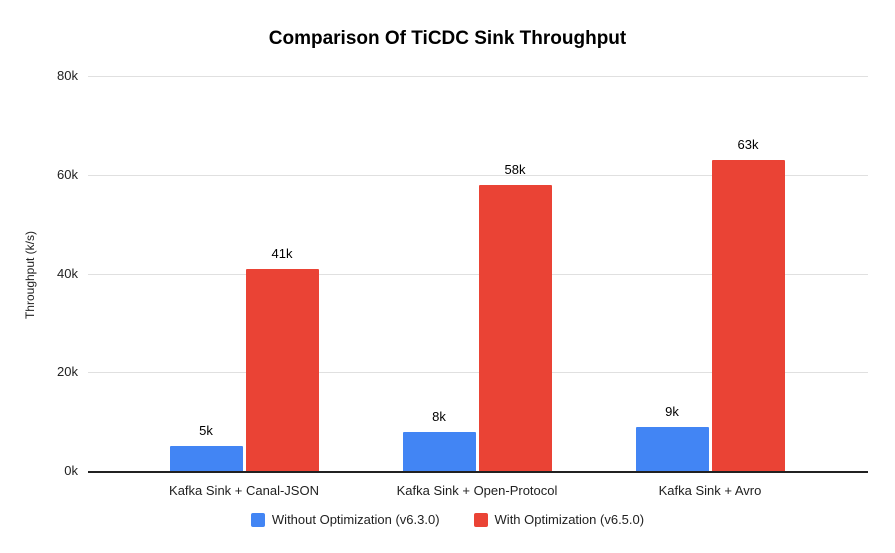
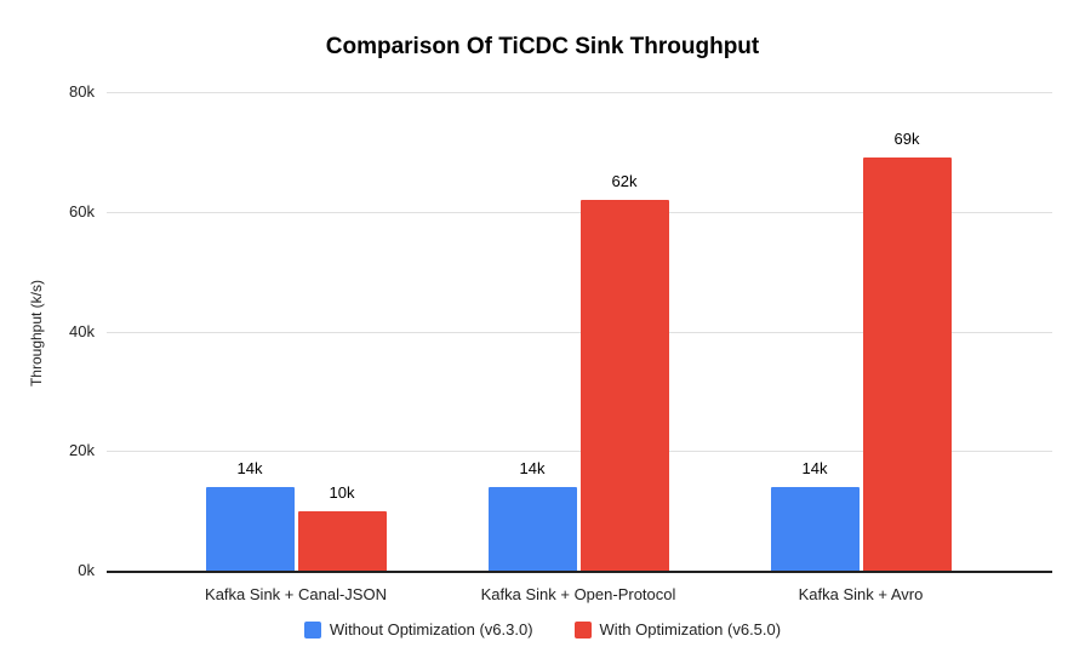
Without Optimization (v6.3.0)/Kafka Sink + Canal-JSON: 5k -> 14k
With Optimization (v6.5.0)/Kafka Sink + Canal-JSON: 41k -> 10k
Without Optimization (v6.3.0)/Kafka Sink + Open-Protocol: 8k -> 14k
With Optimization (v6.5.0)/Kafka Sink + Open-Protocol: 58k -> 62k
Without Optimization (v6.3.0)/Kafka Sink + Avro: 9k -> 14k
With Optimization (v6.5.0)/Kafka Sink + Avro: 63k -> 69k
